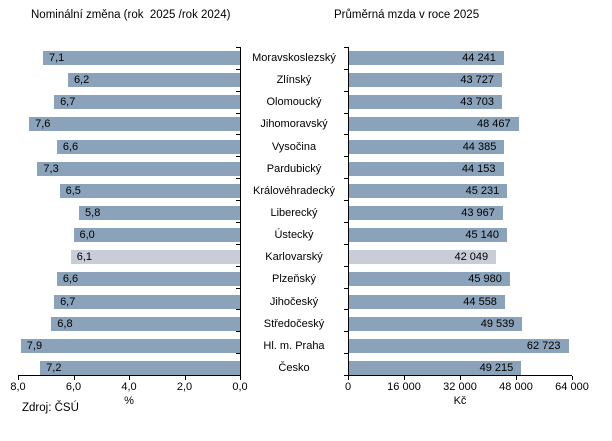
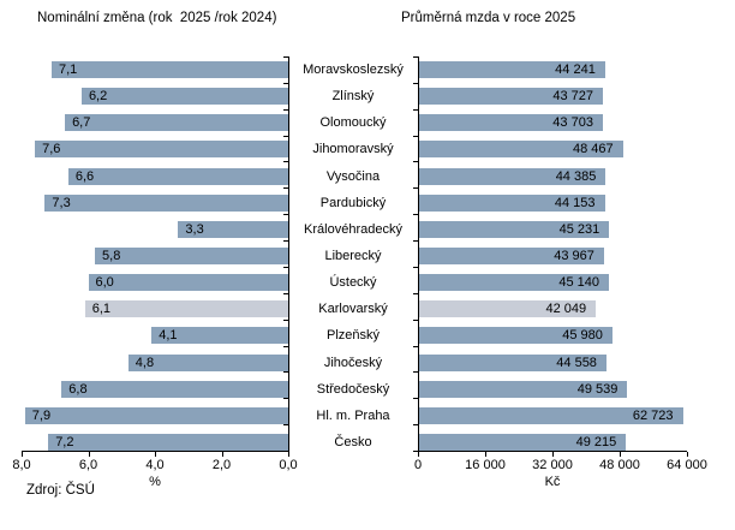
Nominální změna (rok 2025 /rok 2024)/Královéhradecký: 6,5 -> 3,3
Nominální změna (rok 2025 /rok 2024)/Plzeňský: 6,6 -> 4,1
Nominální změna (rok 2025 /rok 2024)/Jihočeský: 6,7 -> 4,8
